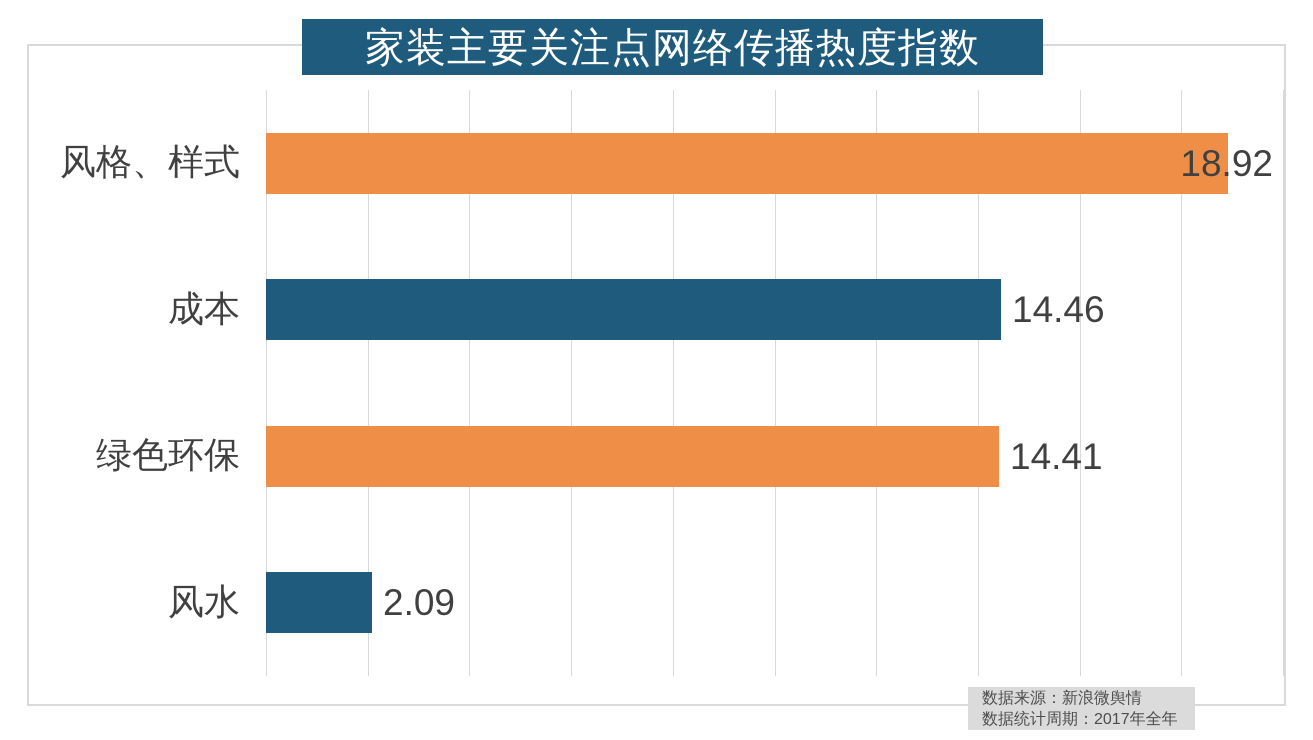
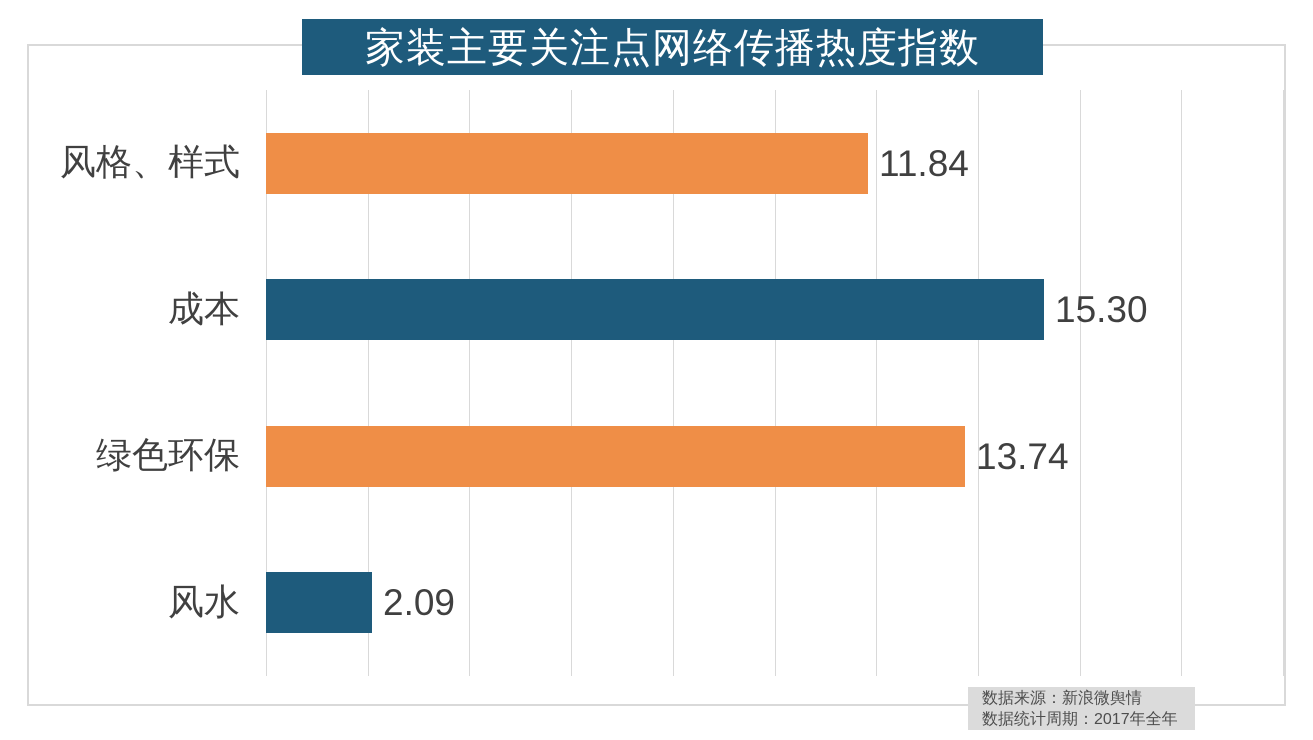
风格、样式: 18.92 -> 11.84
成本: 14.46 -> 15.30
绿色环保: 14.41 -> 13.74
